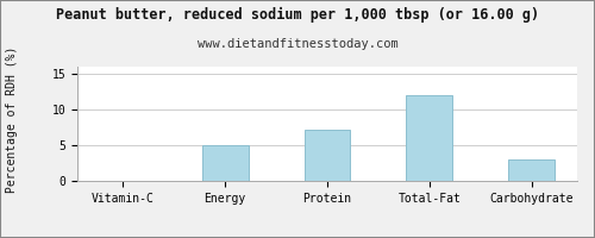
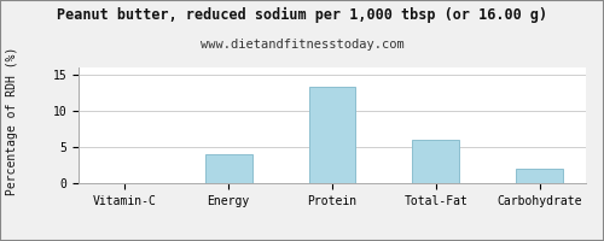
Energy: 5.0 -> 4.0
Protein: 7.2 -> 13.4
Total-Fat: 12.0 -> 6.0
Carbohydrate: 3.0 -> 2.0
